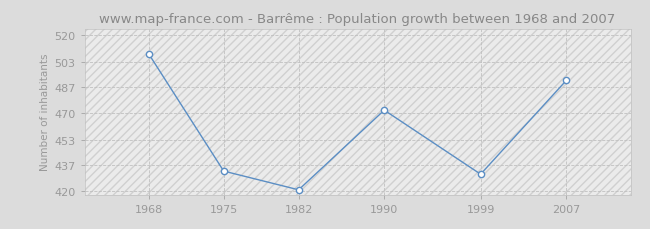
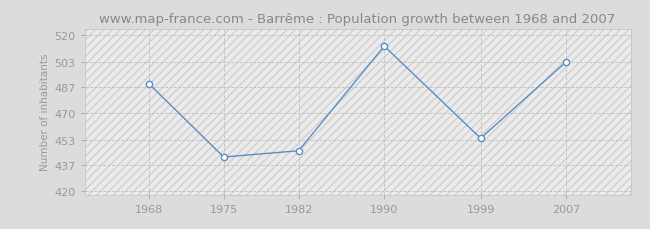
1968: 508 -> 489
1975: 433 -> 442
1982: 421 -> 446
1990: 472 -> 513
1999: 431 -> 454
2007: 491 -> 503
